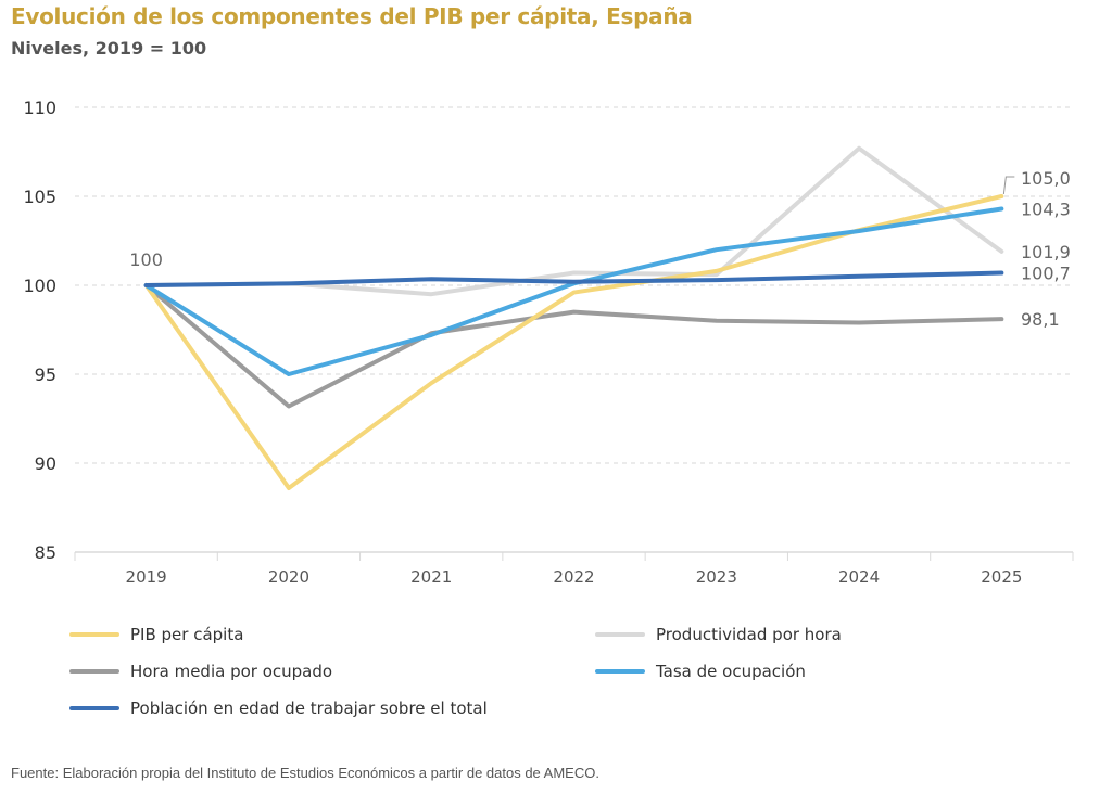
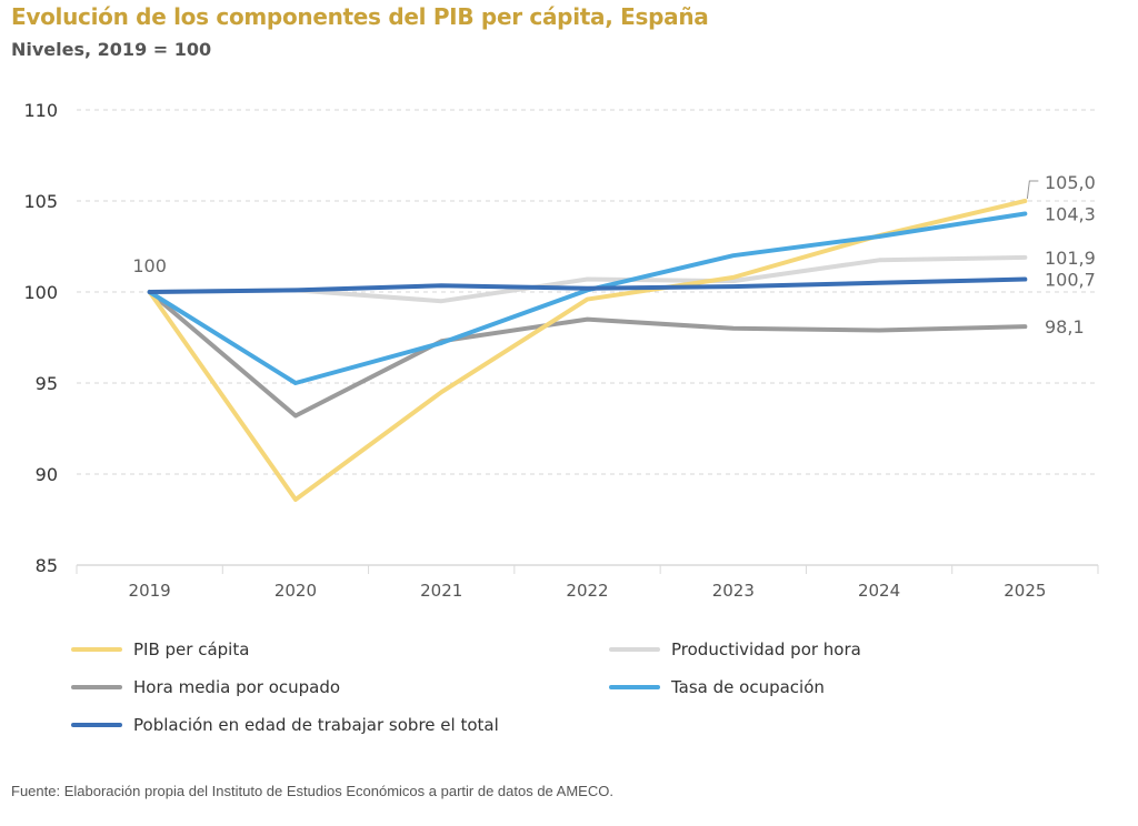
Productividad por hora/2024: 107.7 -> 101.8
